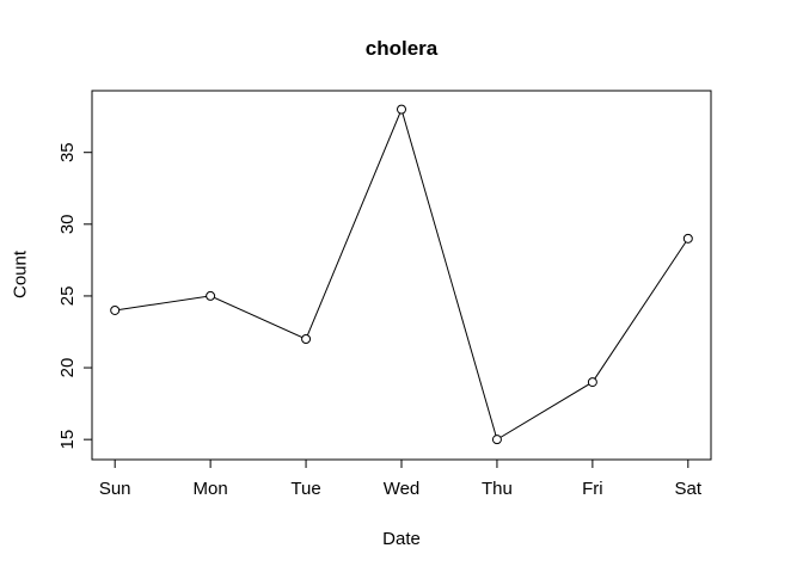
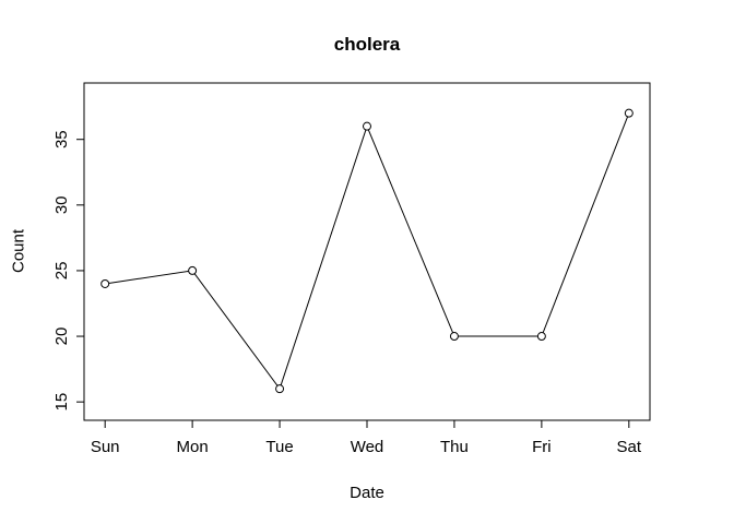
Tue: 22 -> 16
Wed: 38 -> 36
Thu: 15 -> 20
Fri: 19 -> 20
Sat: 29 -> 37
